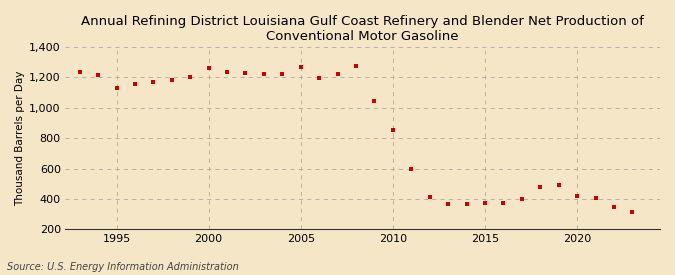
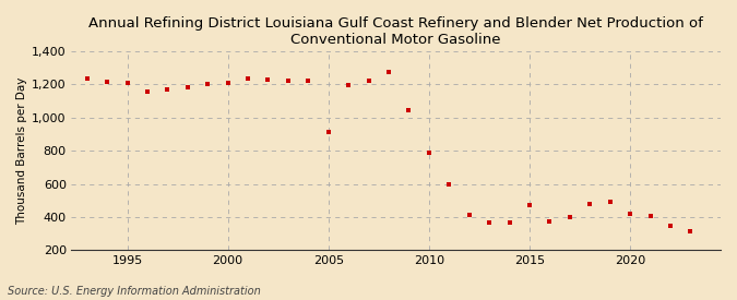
1995: 1,130 -> 1,210
2000: 1,260 -> 1,210
2005: 1,260 -> 910
2010: 860 -> 790
2015: 370 -> 470
